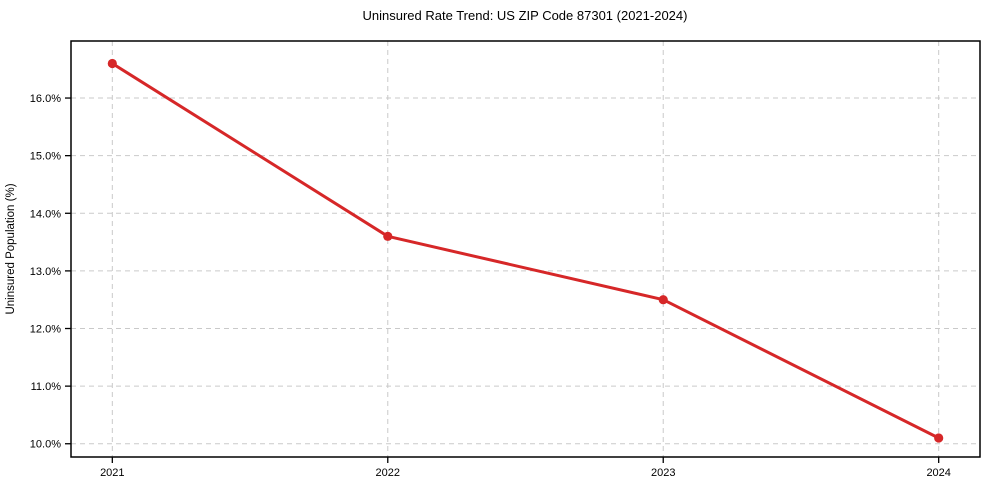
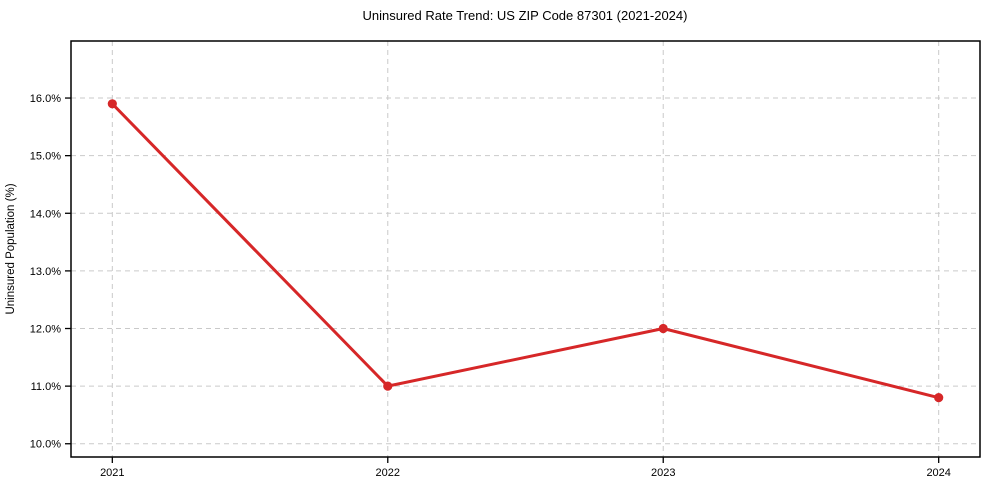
2021: 16.6% -> 15.9%
2022: 13.6% -> 11.0%
2023: 12.5% -> 12.0%
2024: 10.1% -> 10.8%
